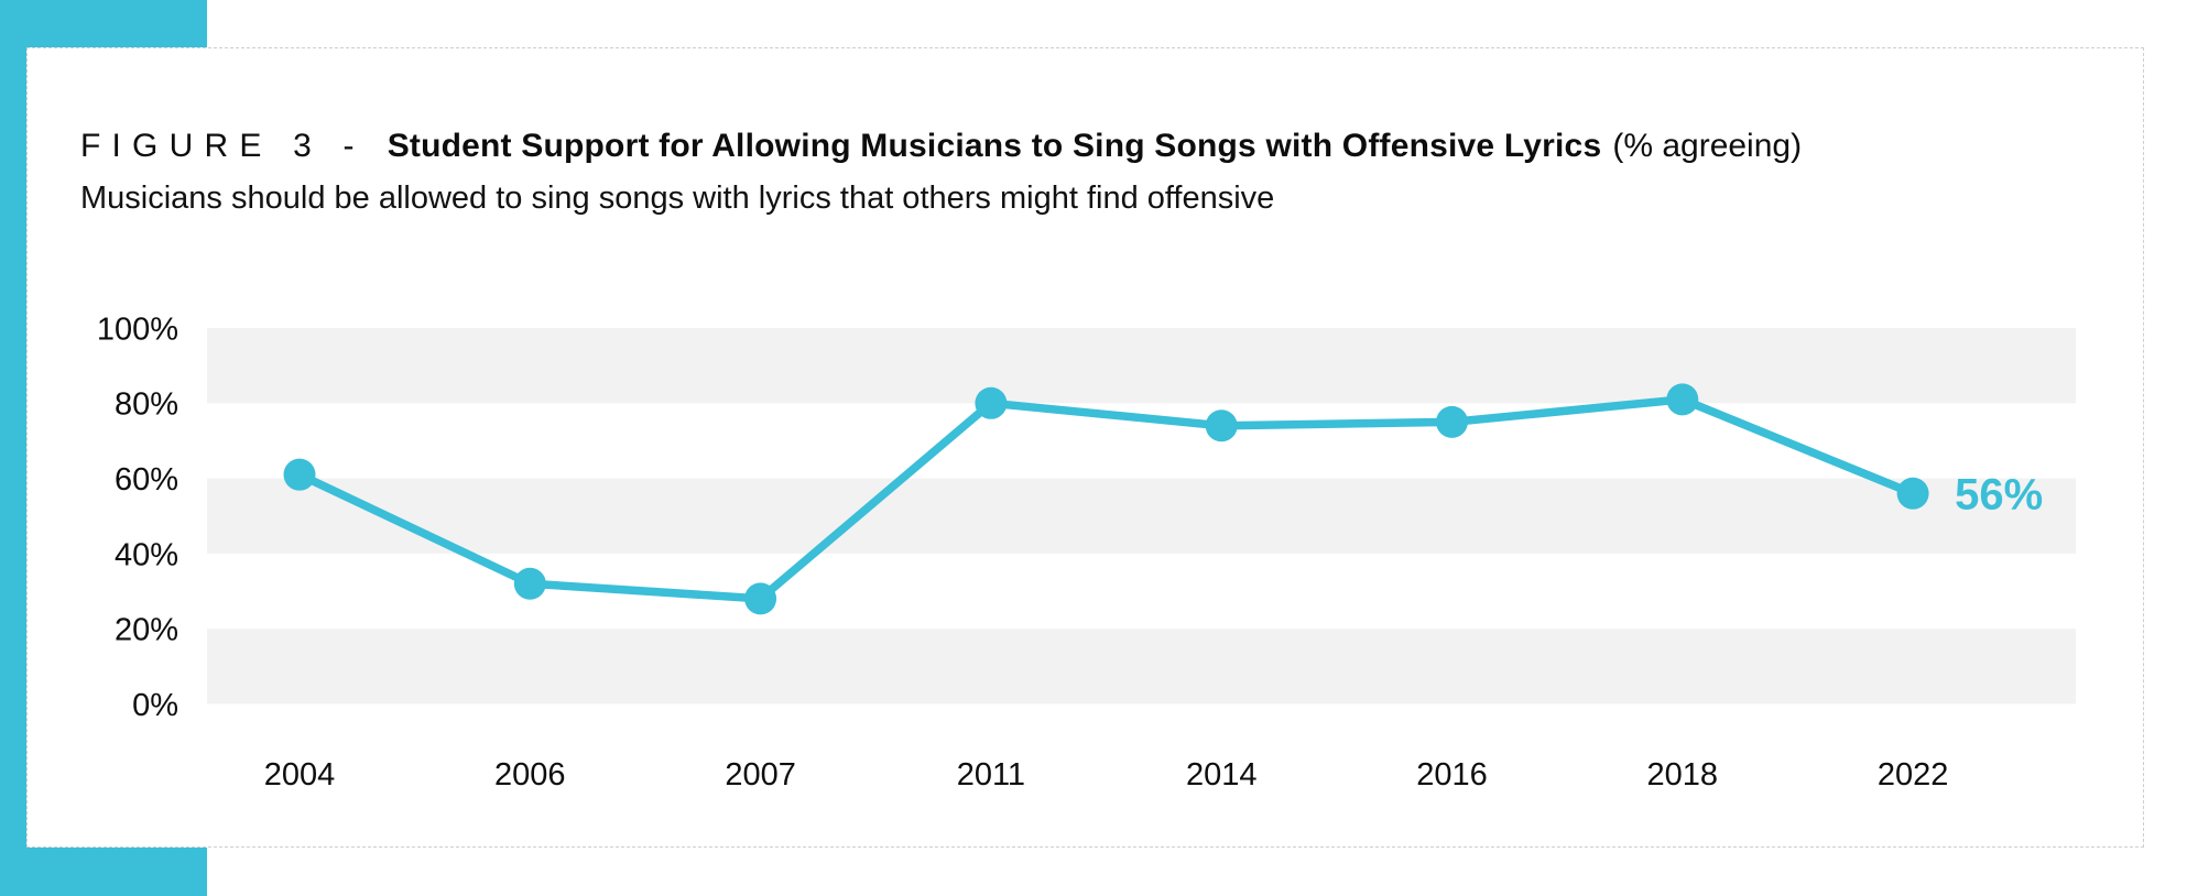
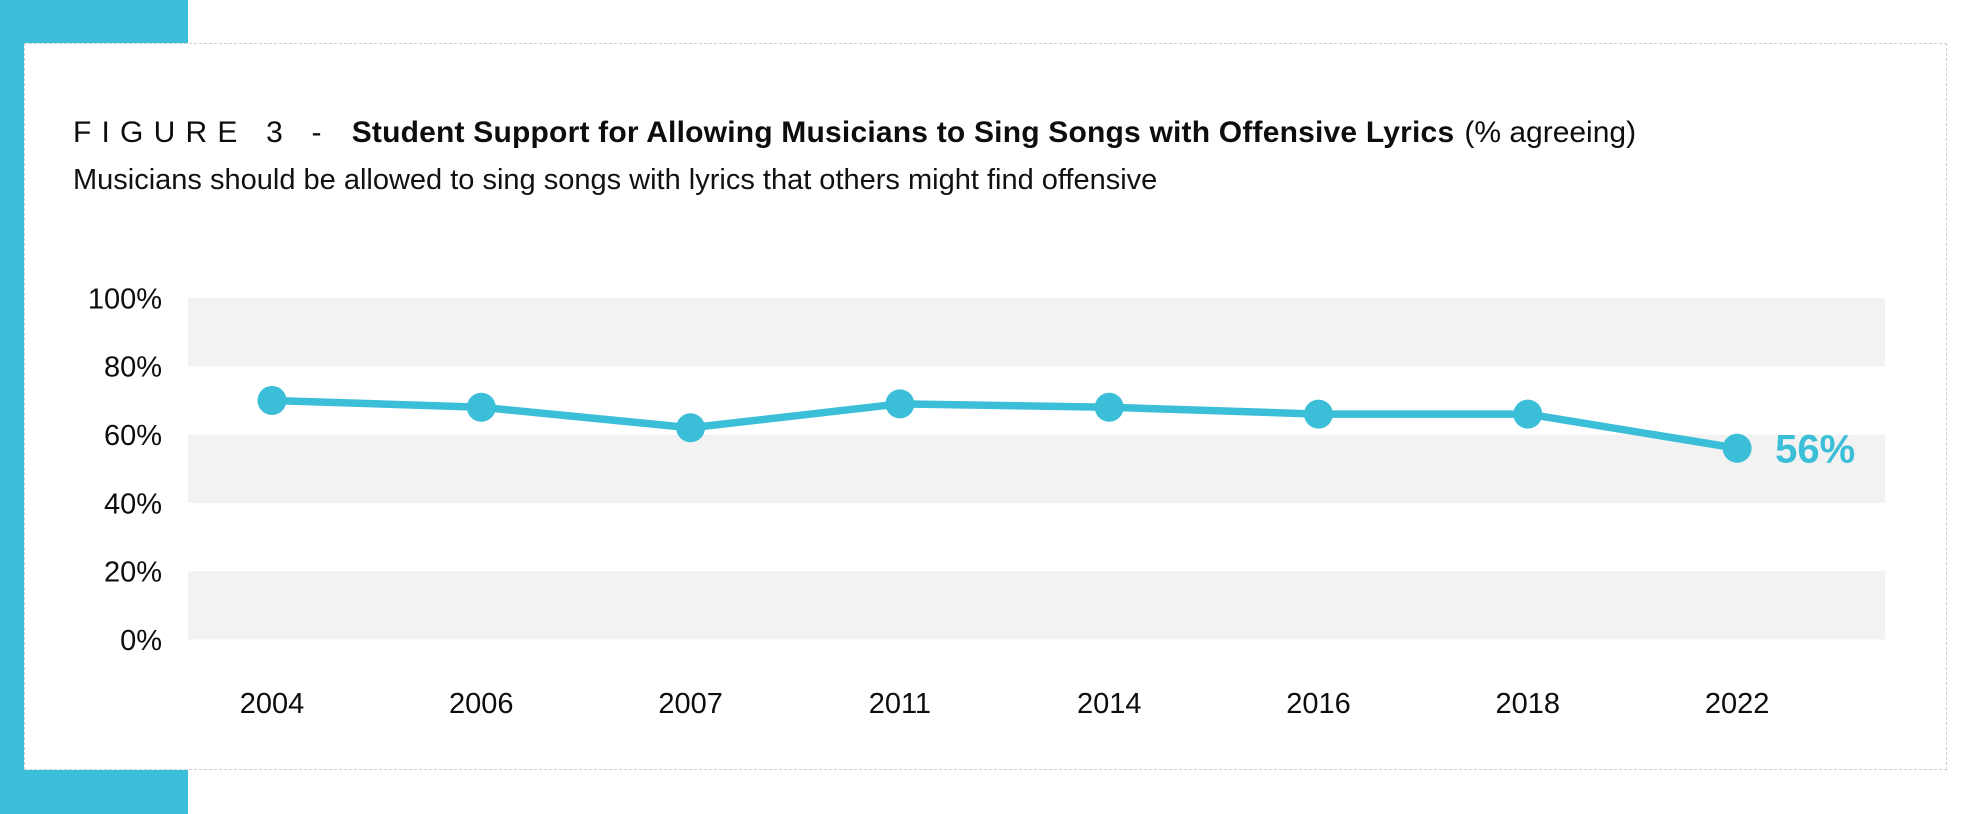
2004: 61% -> 70%
2006: 32% -> 68%
2007: 28% -> 62%
2011: 80% -> 69%
2014: 74% -> 68%
2016: 75% -> 66%
2018: 81% -> 66%
